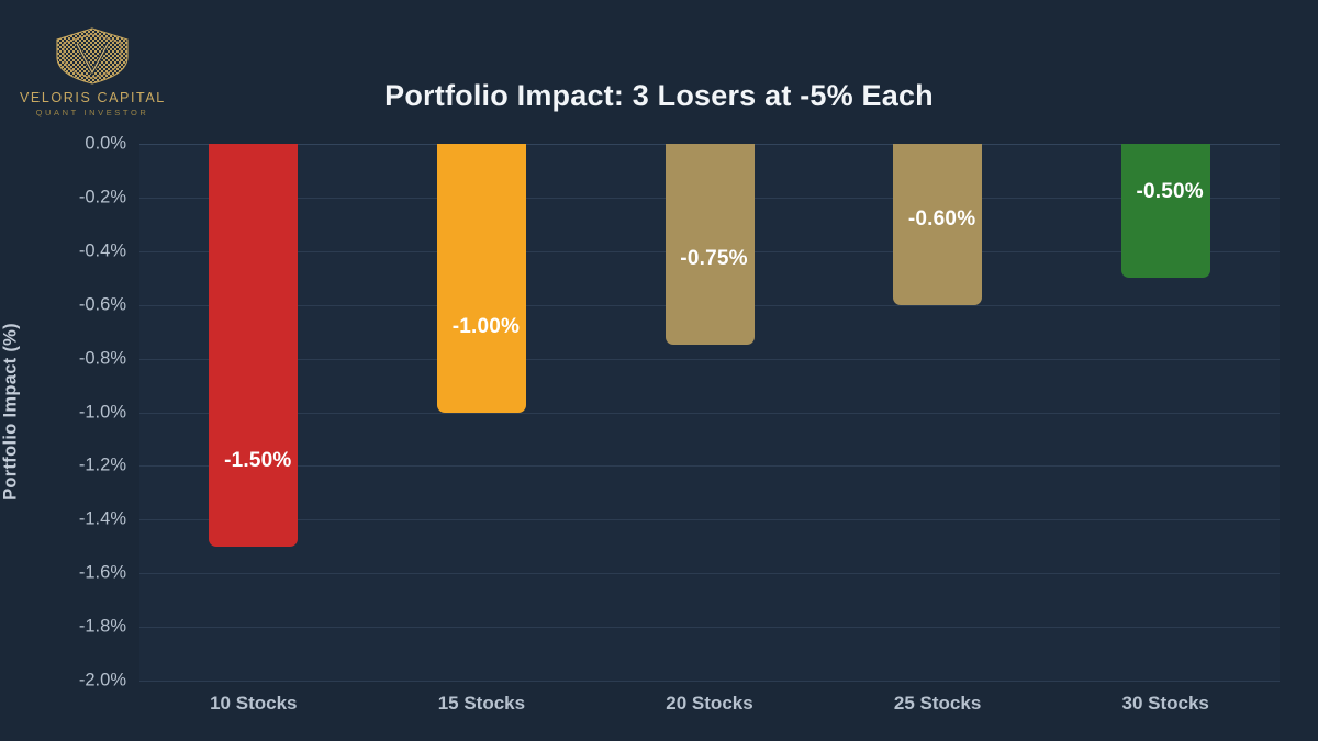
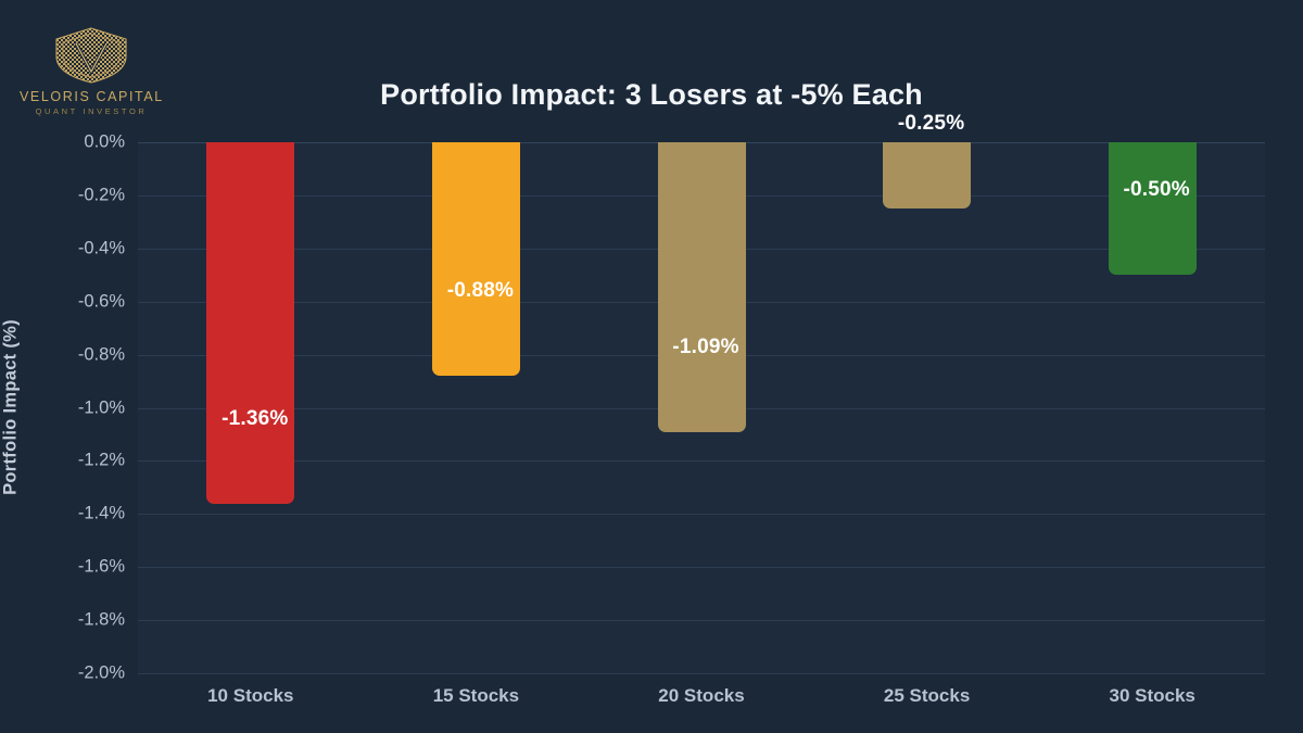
10 Stocks: -1.50% -> -1.36%
15 Stocks: -1.00% -> -0.88%
20 Stocks: -0.75% -> -1.09%
25 Stocks: -0.60% -> -0.25%
